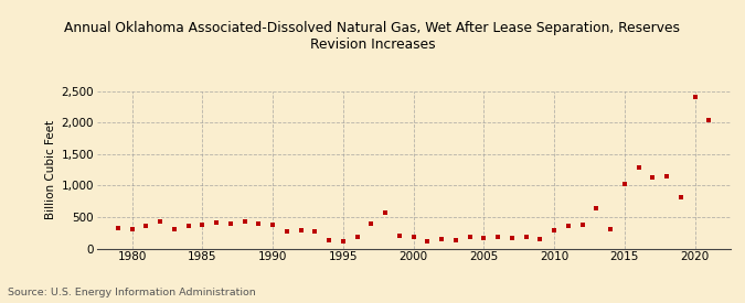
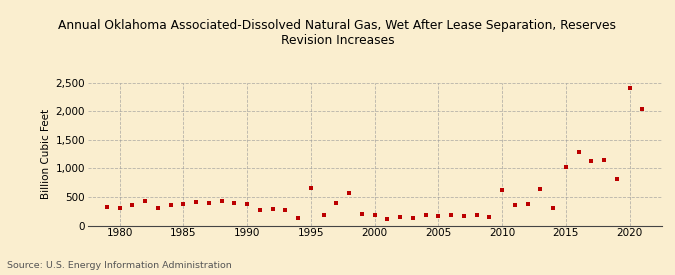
1995: 100 -> 660
2010: 280 -> 620
